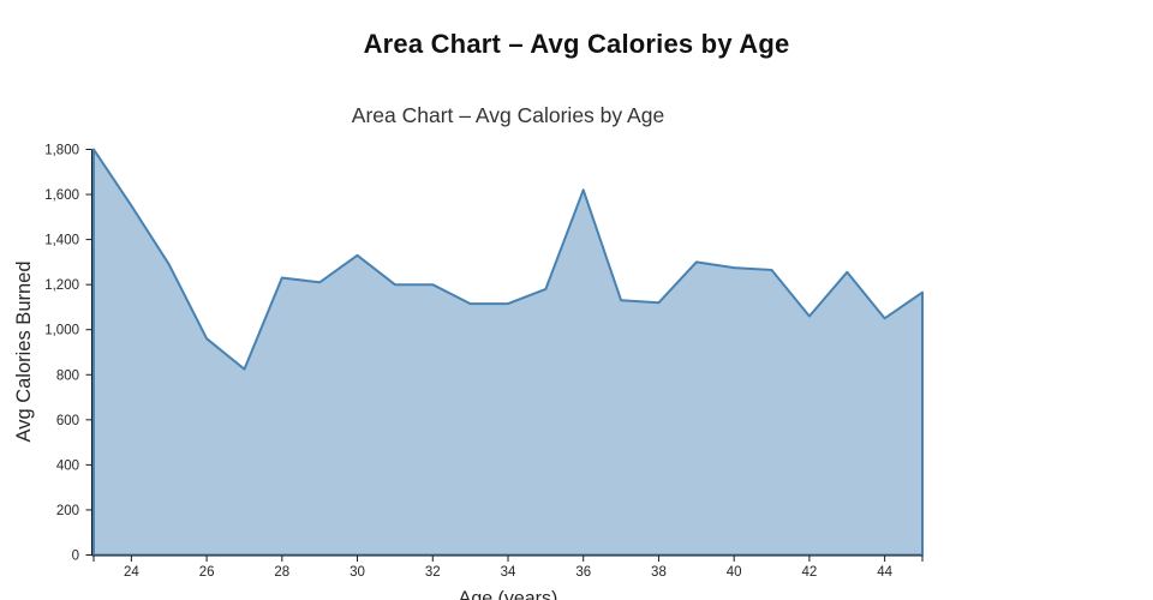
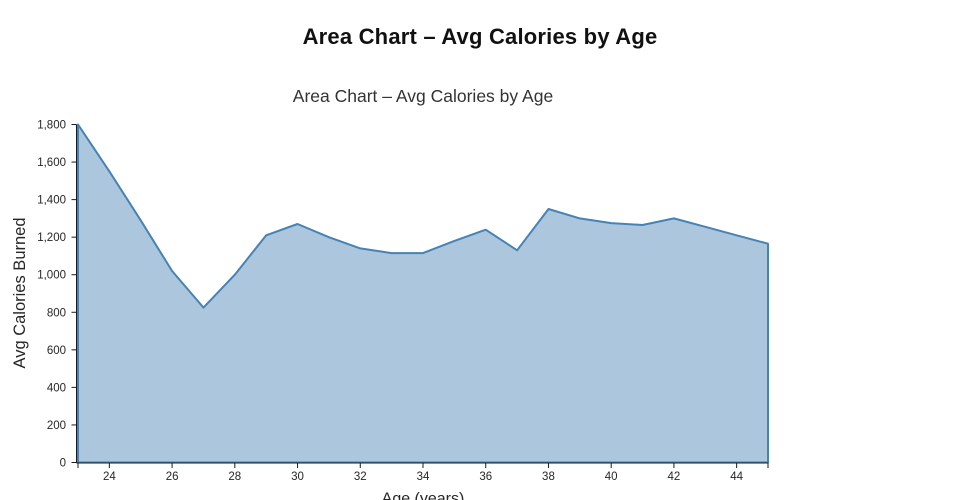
26: 960 -> 1020
28: 1230 -> 1000
30: 1330 -> 1270
32: 1200 -> 1140
36: 1620 -> 1240
38: 1120 -> 1350
42: 1060 -> 1300
44: 1050 -> 1210
